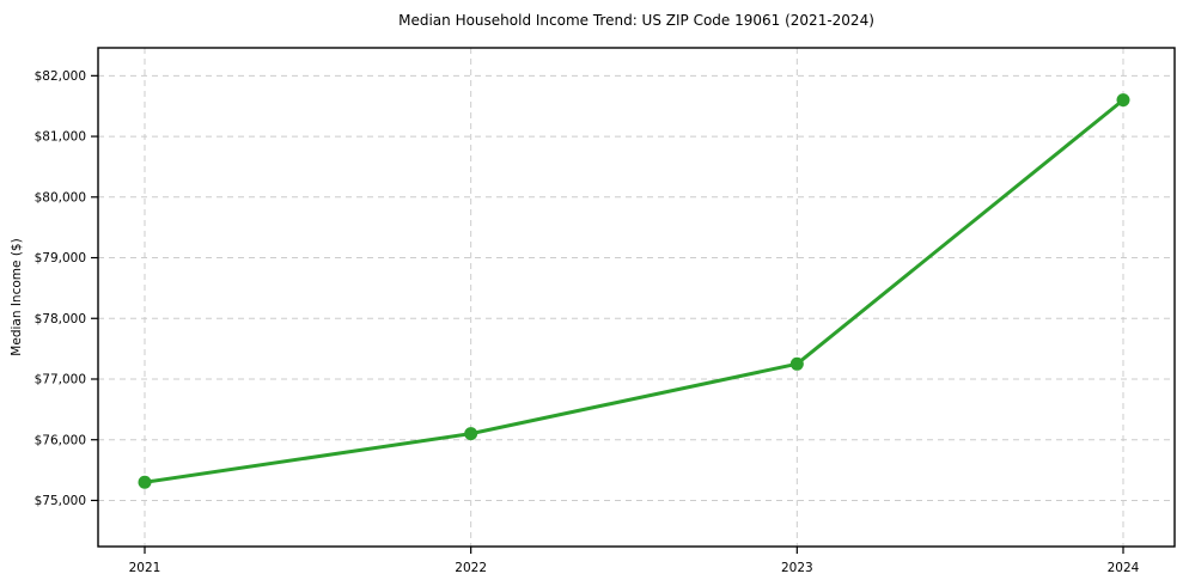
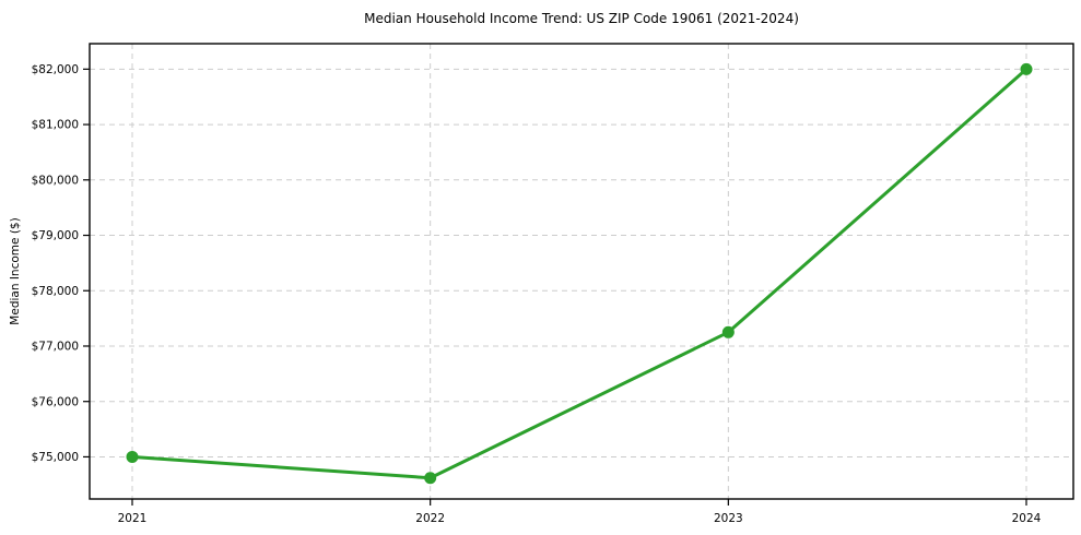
2021: $75300 -> $75000
2022: $76100 -> $74600
2024: $81600 -> $82000
